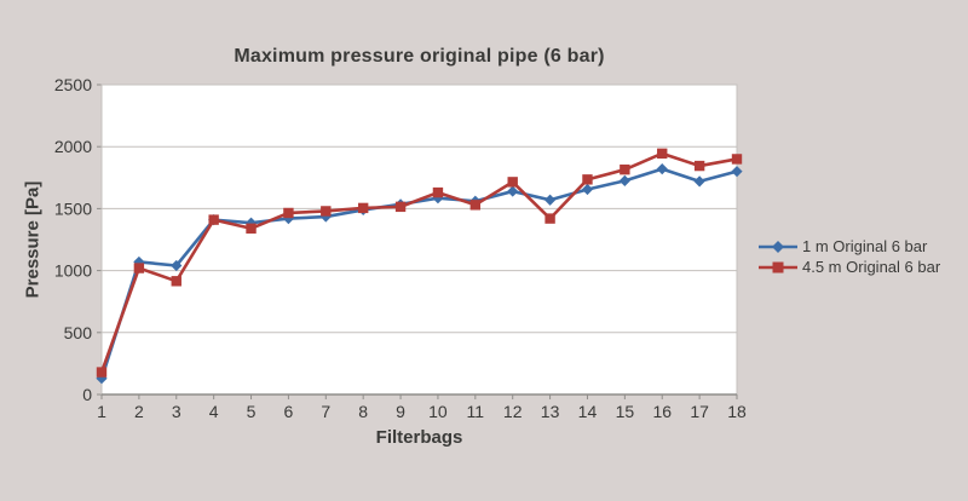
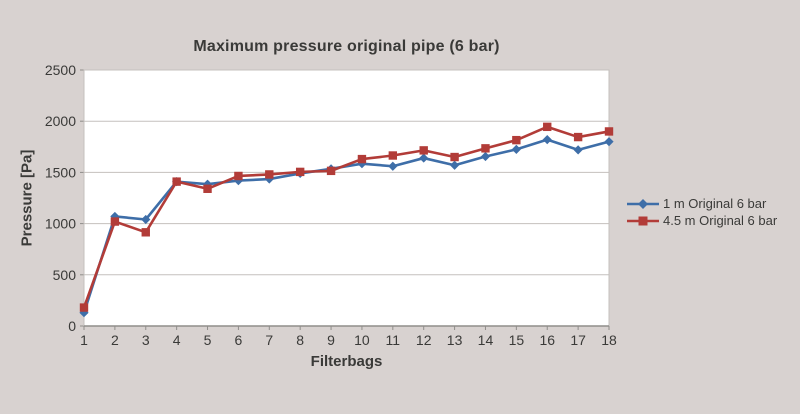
4.5 m Original 6 bar/11: 1530 -> 1660
4.5 m Original 6 bar/13: 1420 -> 1650
